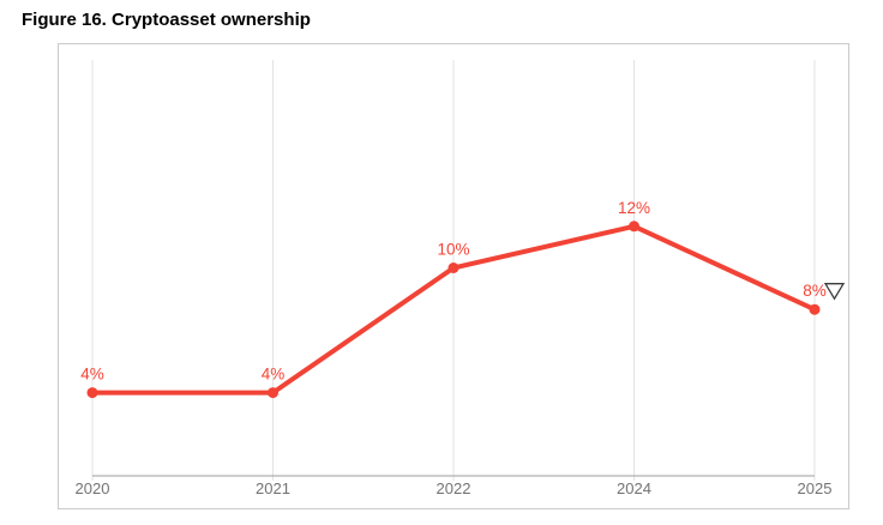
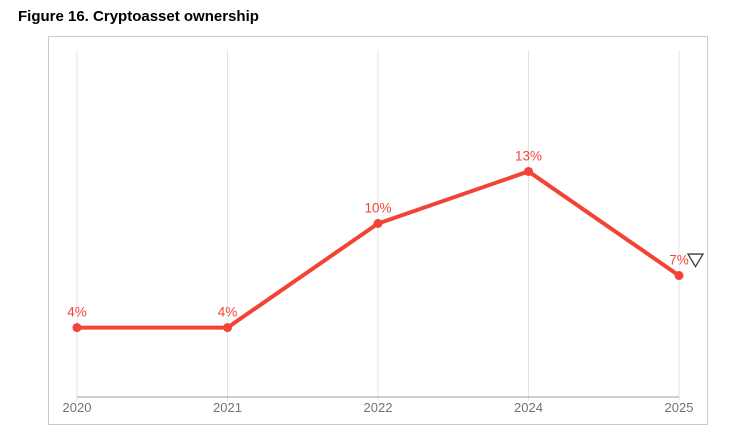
2024: 12% -> 13%
2025: 8% -> 7%
